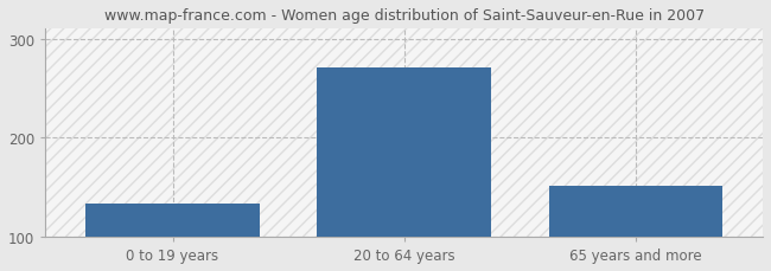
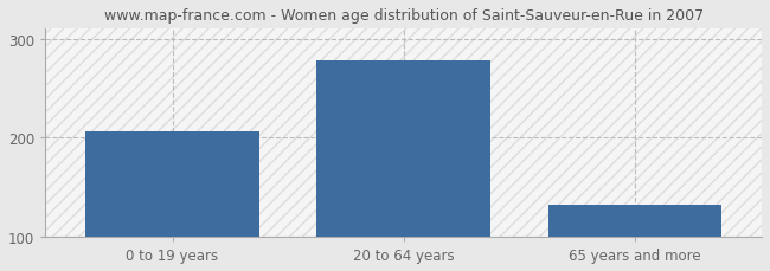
0 to 19 years: 133 -> 206
20 to 64 years: 271 -> 278
65 years and more: 152 -> 132
